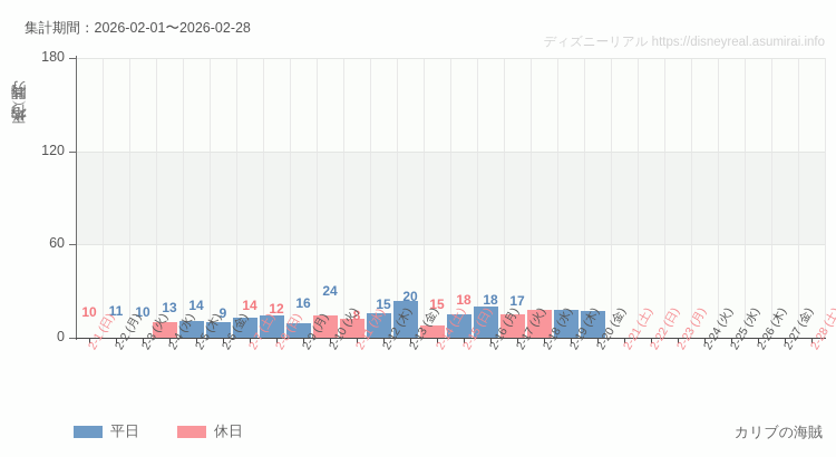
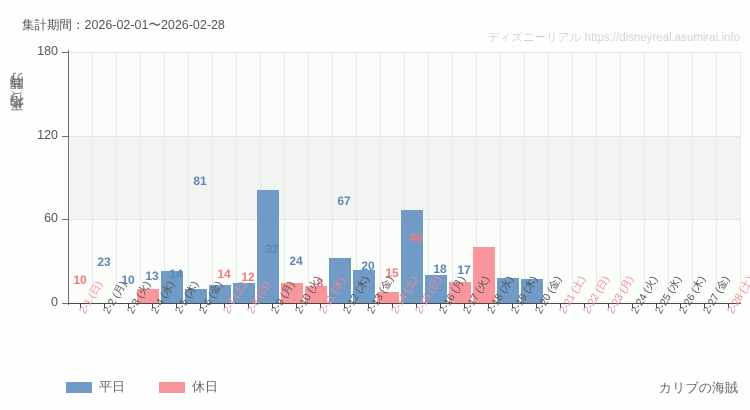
2-2 (月): 11 -> 23
2-6 (金): 9 -> 81
2-9 (月): 16 -> 32
2-12 (木): 15 -> 67
2-15 (日): 18 -> 40
